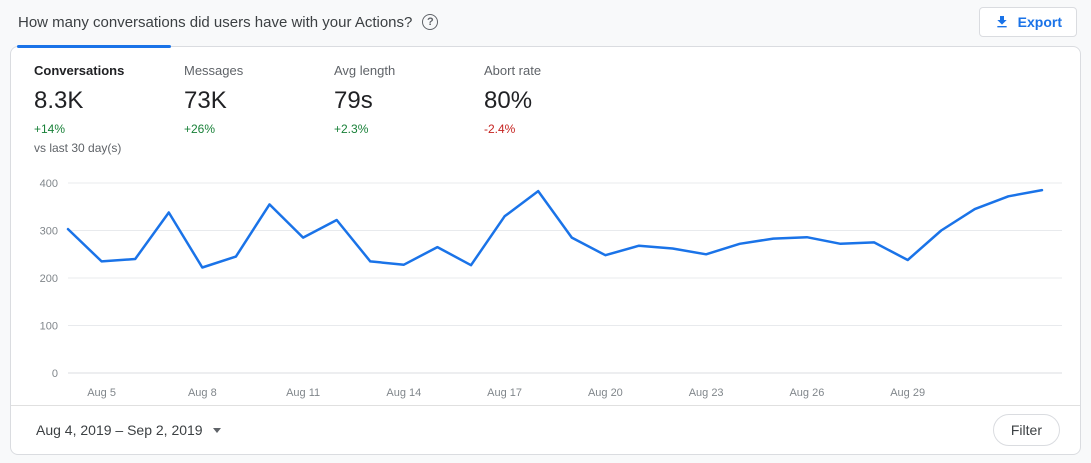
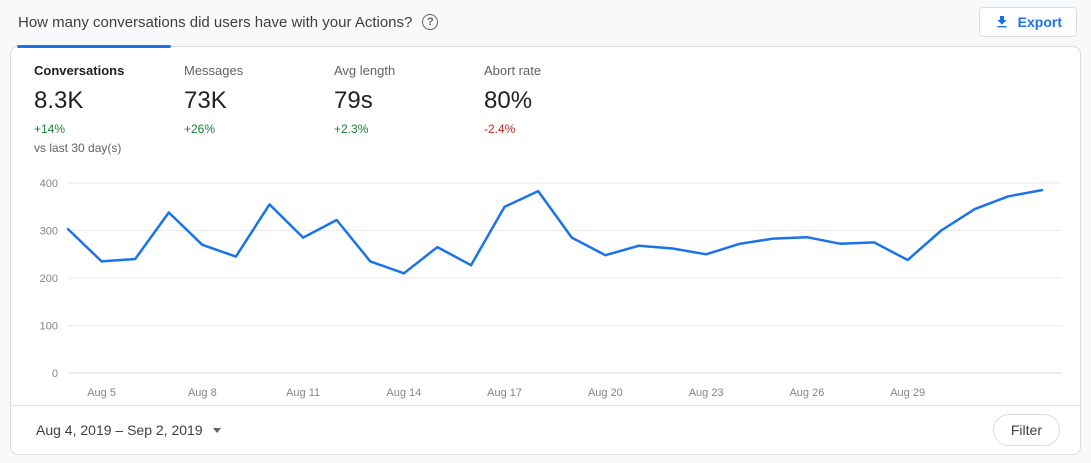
Aug 8: 220 -> 270
Aug 14: 230 -> 210
Aug 17: 330 -> 350
